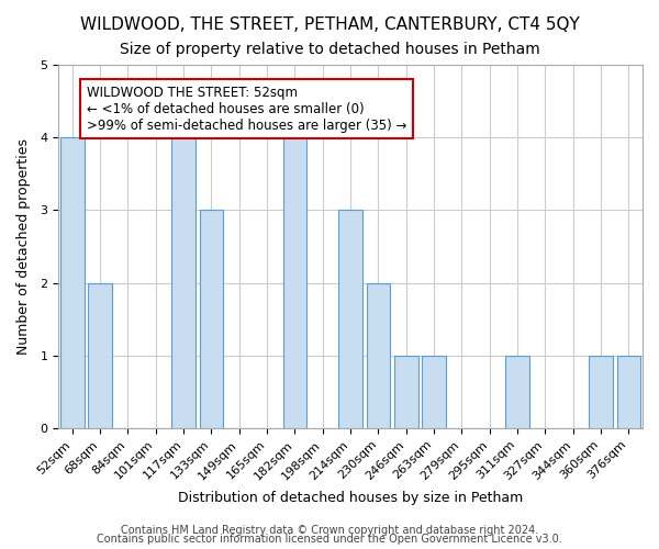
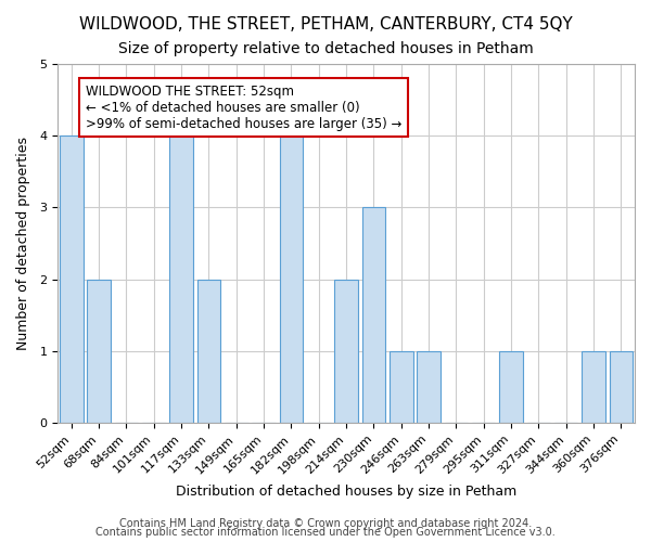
133sqm: 3 -> 2
214sqm: 3 -> 2
230sqm: 2 -> 3
